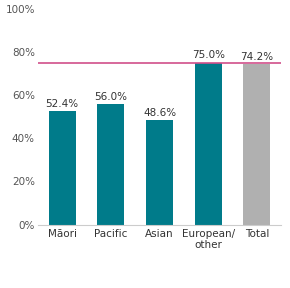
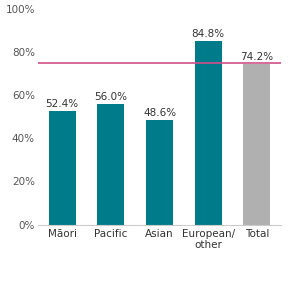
European/ other: 75.0% -> 84.8%
